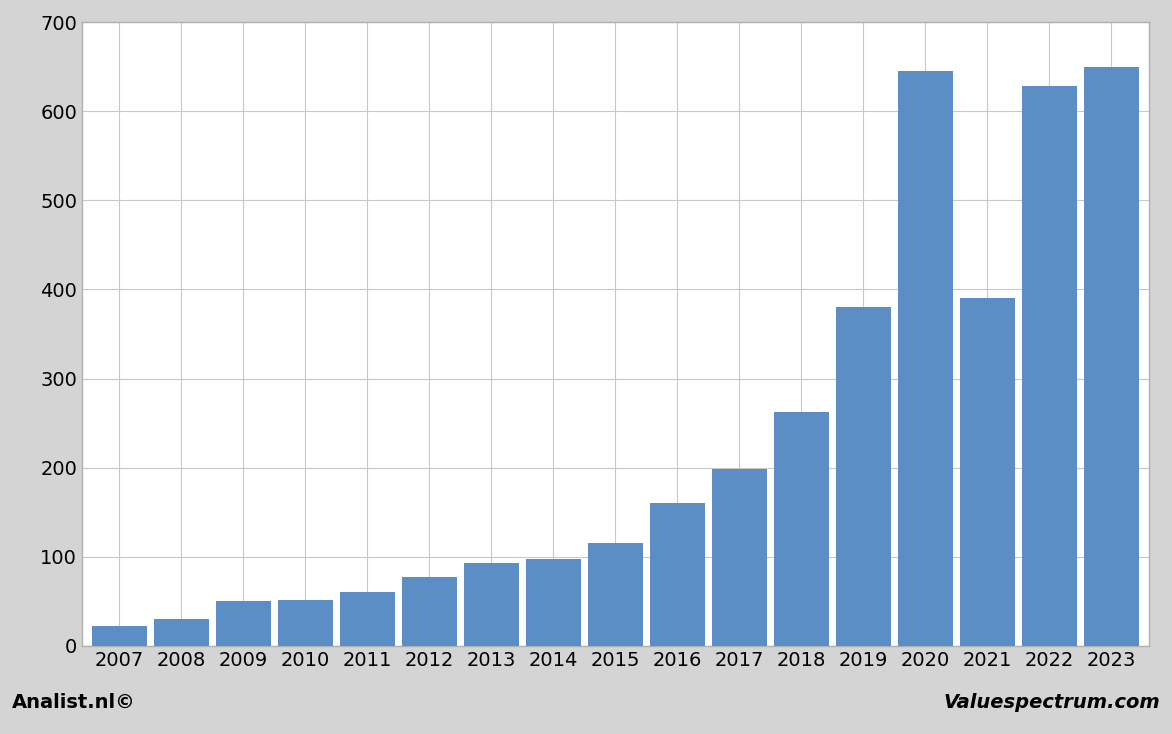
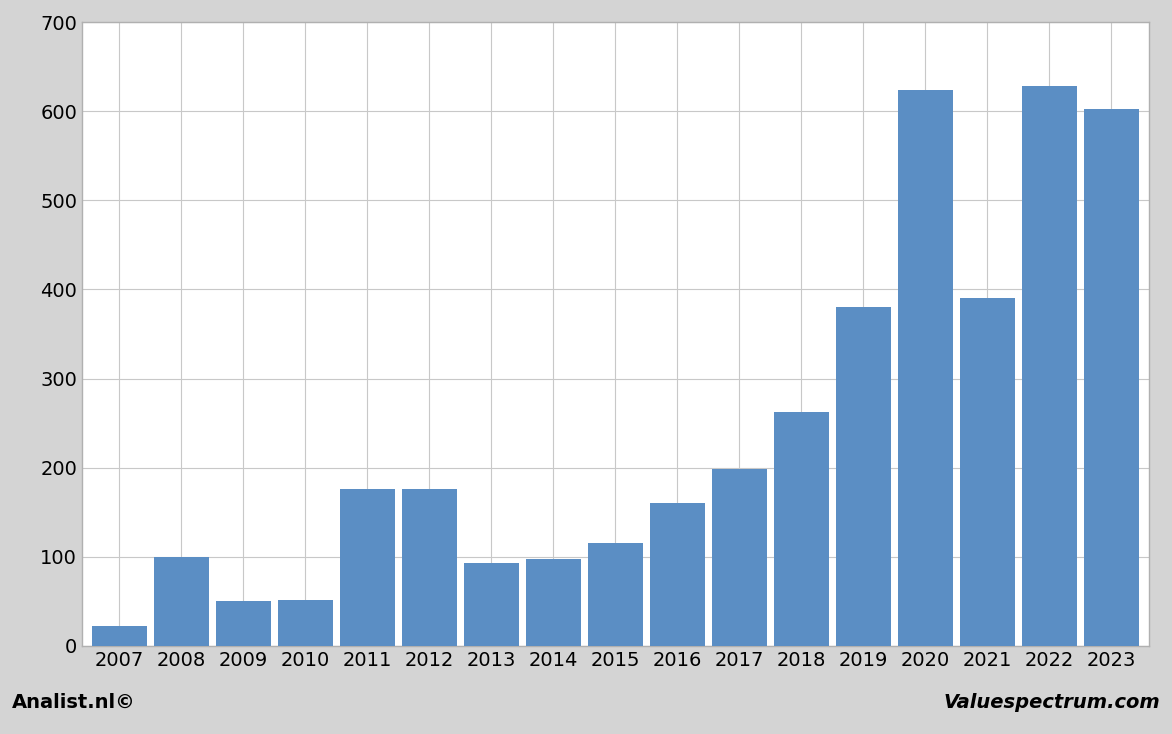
2008: 30 -> 100
2011: 60 -> 176
2012: 77 -> 176
2020: 645 -> 624
2023: 650 -> 602
